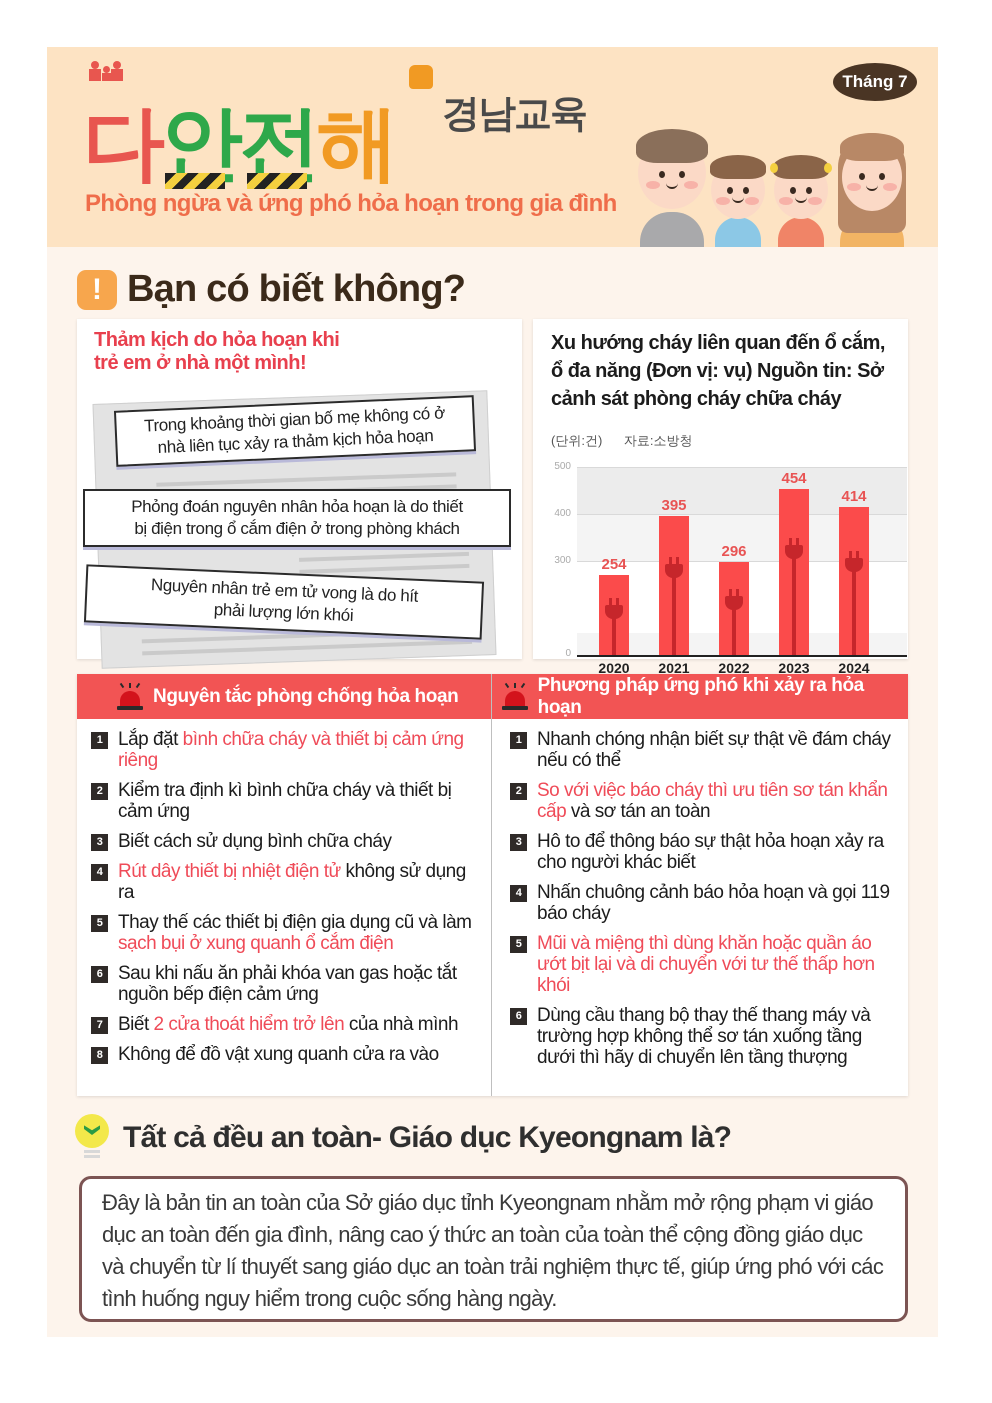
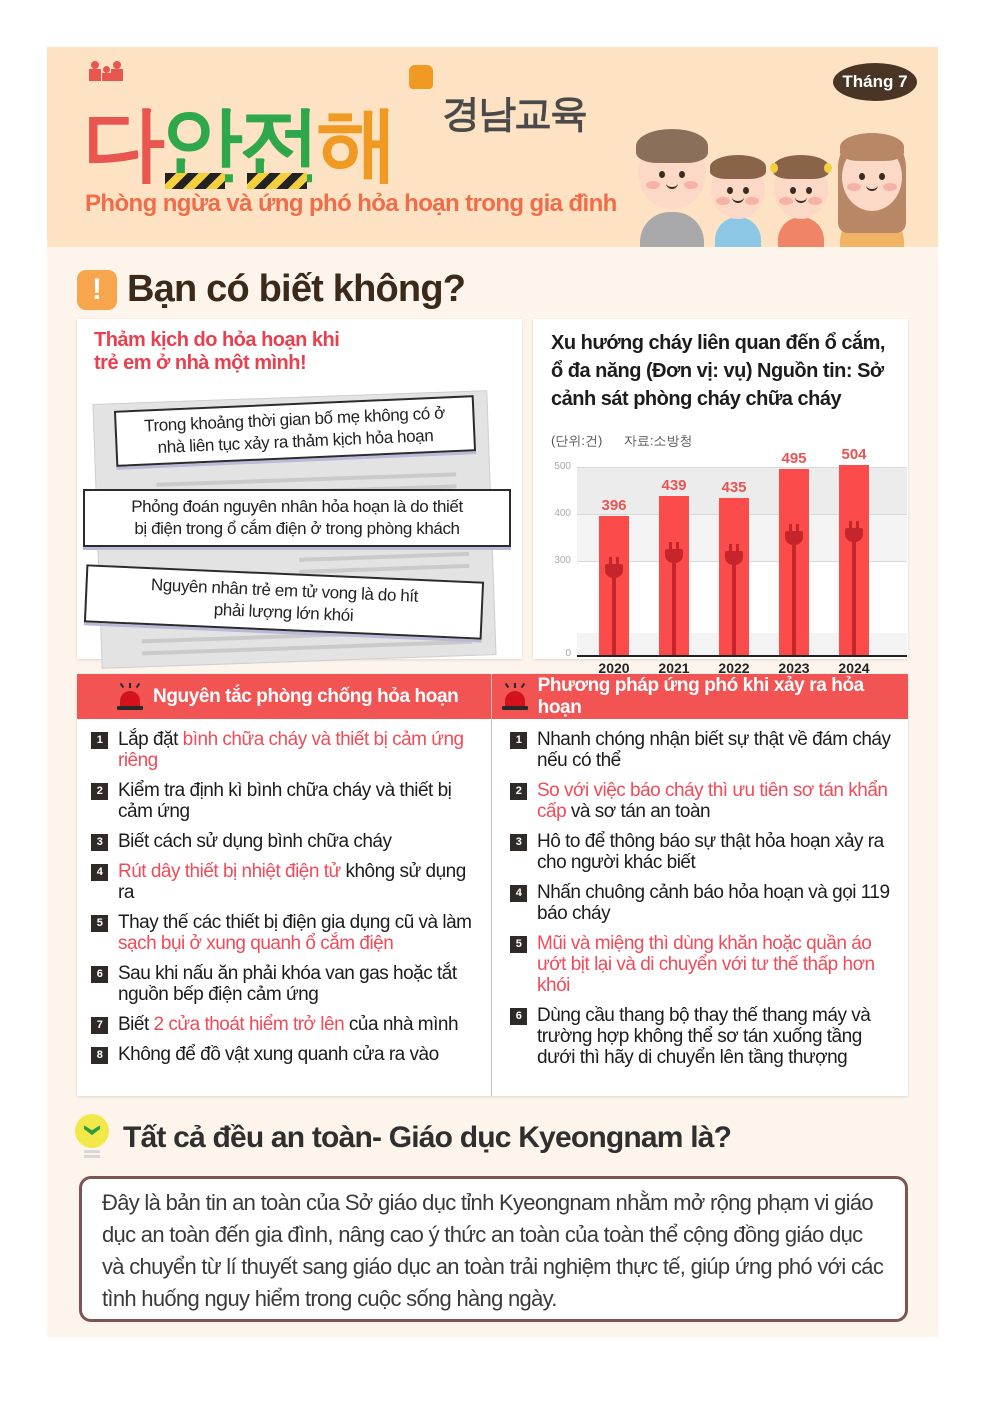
2020: 254 -> 396
2021: 395 -> 439
2022: 296 -> 435
2023: 454 -> 495
2024: 414 -> 504
